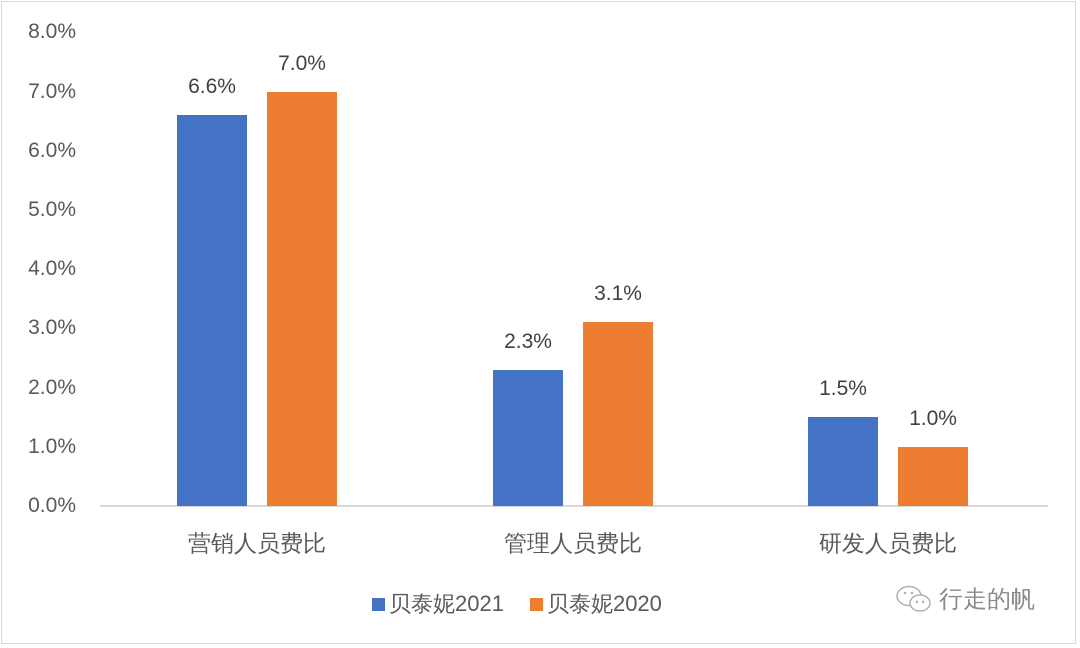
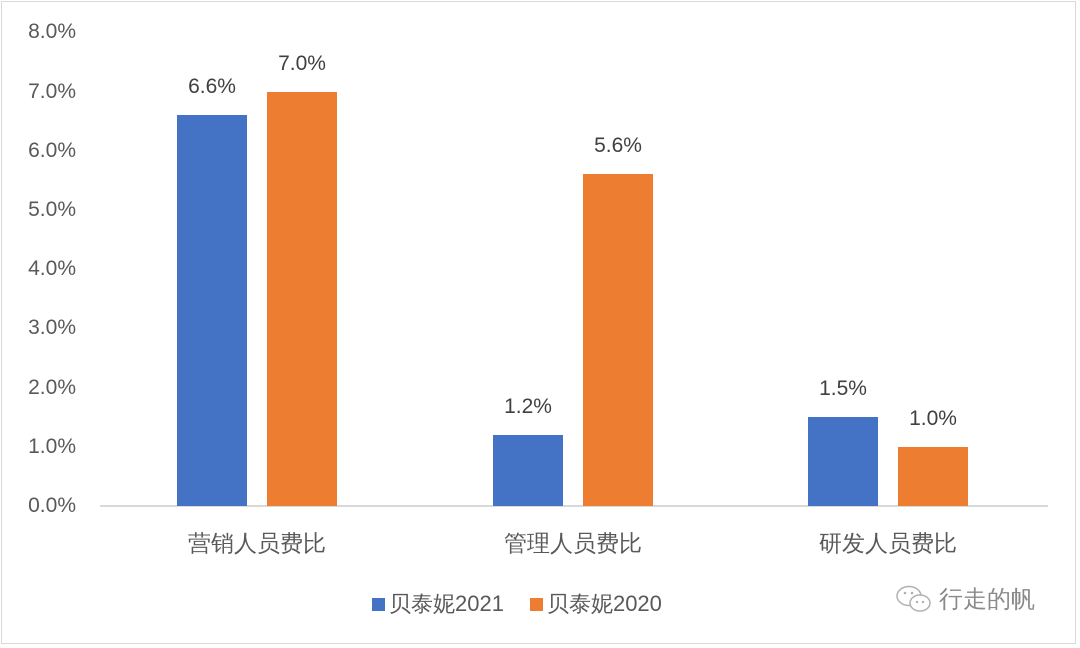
贝泰妮2021/管理人员费比: 2.3% -> 1.2%
贝泰妮2020/管理人员费比: 3.1% -> 5.6%
